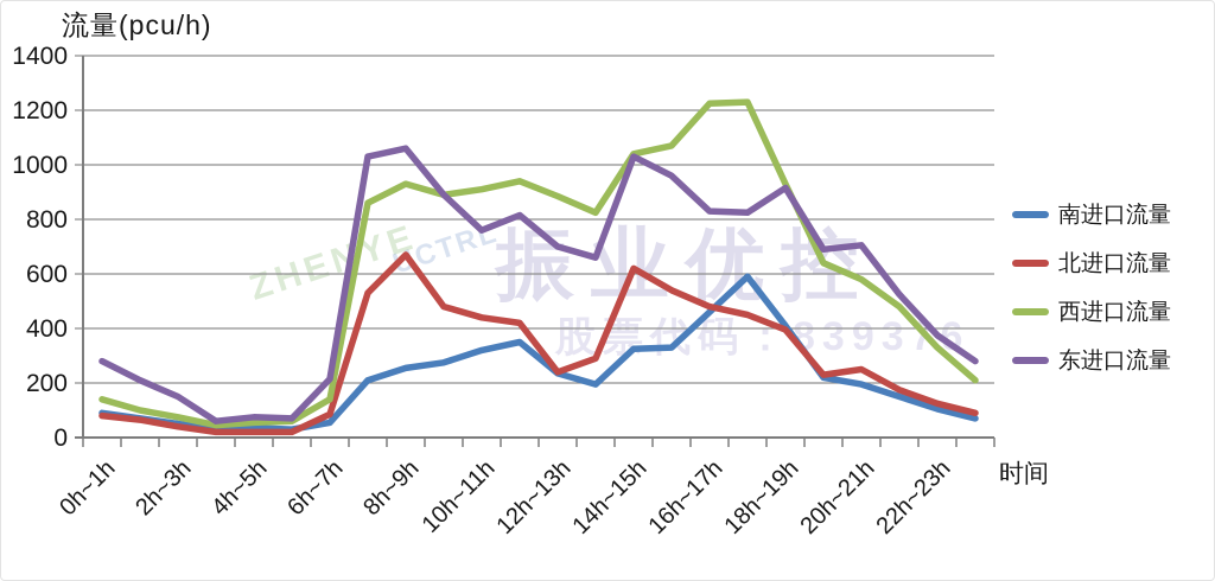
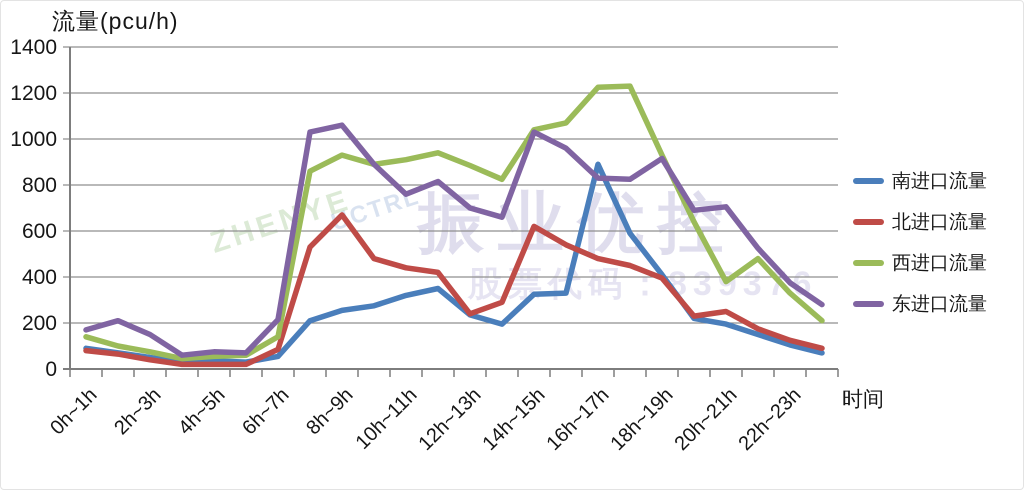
东进口流量/0h~1h: 280 -> 170
南进口流量/16h~17h: 460 -> 890
西进口流量/20h~21h: 580 -> 380
